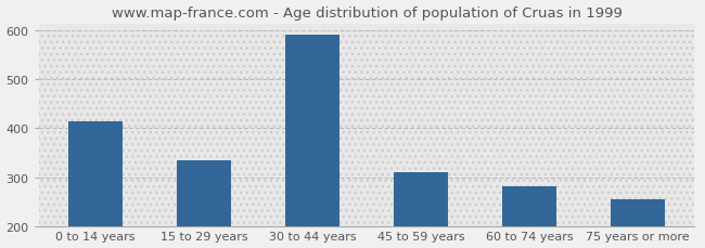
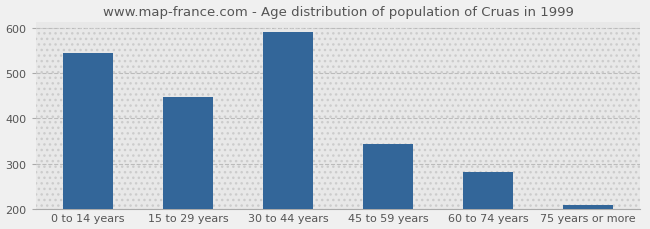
0 to 14 years: 415 -> 545
15 to 29 years: 335 -> 448
45 to 59 years: 310 -> 344
75 years or more: 255 -> 208
